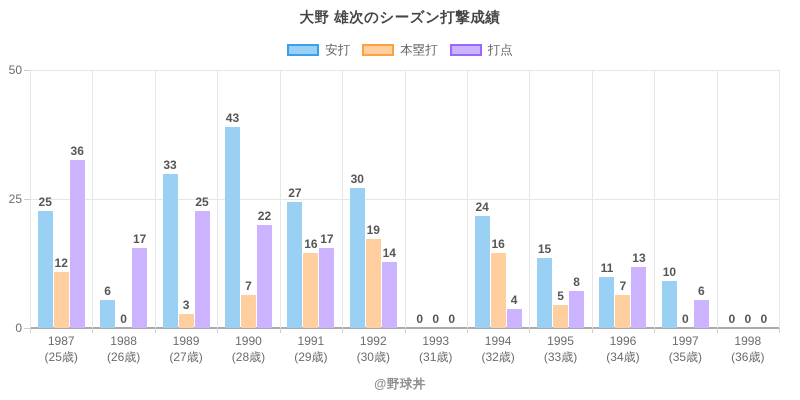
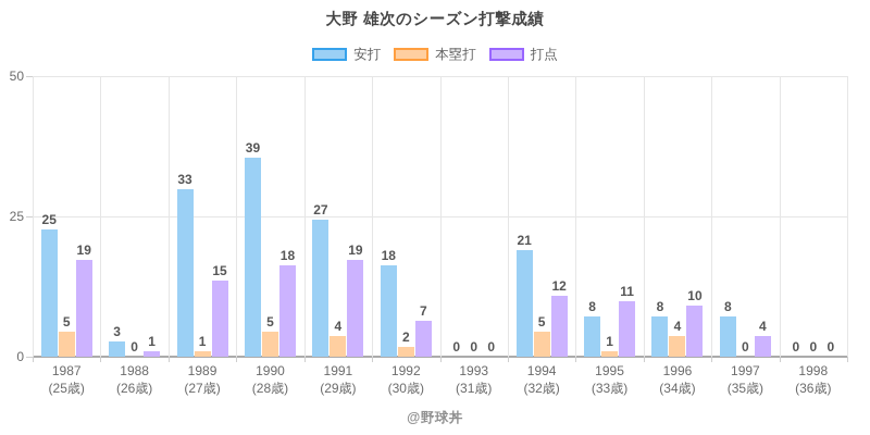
本塁打/1987: 12 -> 5
打点/1987: 36 -> 19
安打/1988: 6 -> 3
打点/1988: 17 -> 1
本塁打/1989: 3 -> 1
打点/1989: 25 -> 15
安打/1990: 43 -> 39
本塁打/1990: 7 -> 5
打点/1990: 22 -> 18
本塁打/1991: 16 -> 4
打点/1991: 17 -> 19
安打/1992: 30 -> 18
本塁打/1992: 19 -> 2
打点/1992: 14 -> 7
安打/1994: 24 -> 21
本塁打/1994: 16 -> 5
打点/1994: 4 -> 12
安打/1995: 15 -> 8
本塁打/1995: 5 -> 1
打点/1995: 8 -> 11
安打/1996: 11 -> 8
本塁打/1996: 7 -> 4
打点/1996: 13 -> 10
安打/1997: 10 -> 8
打点/1997: 6 -> 4
